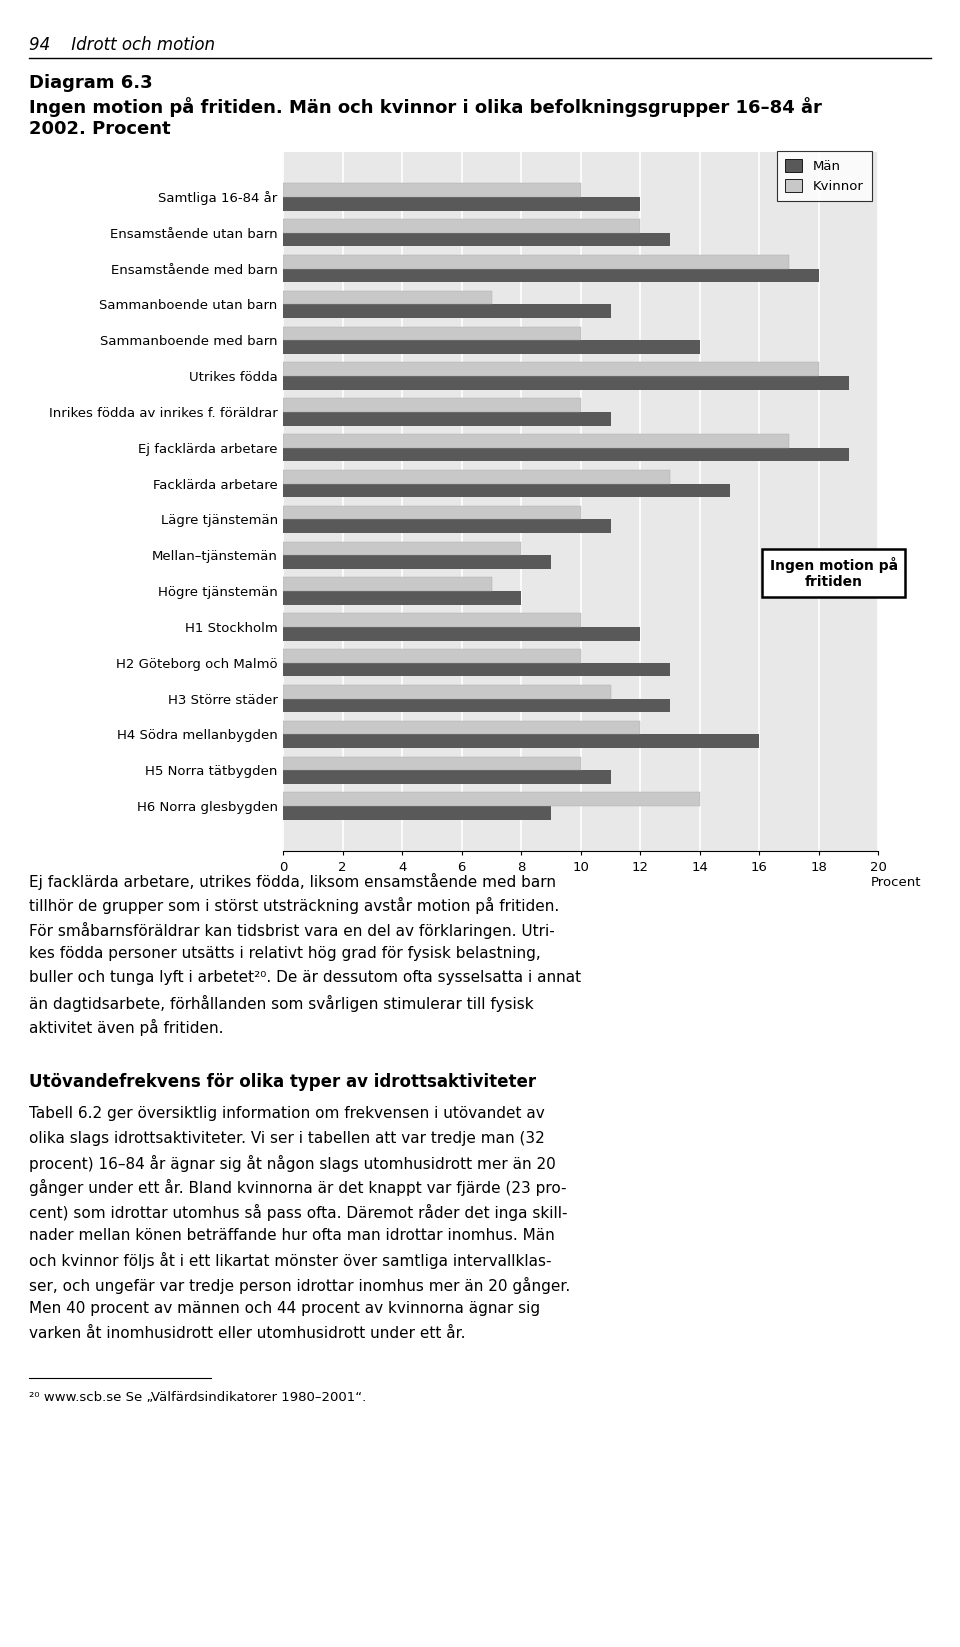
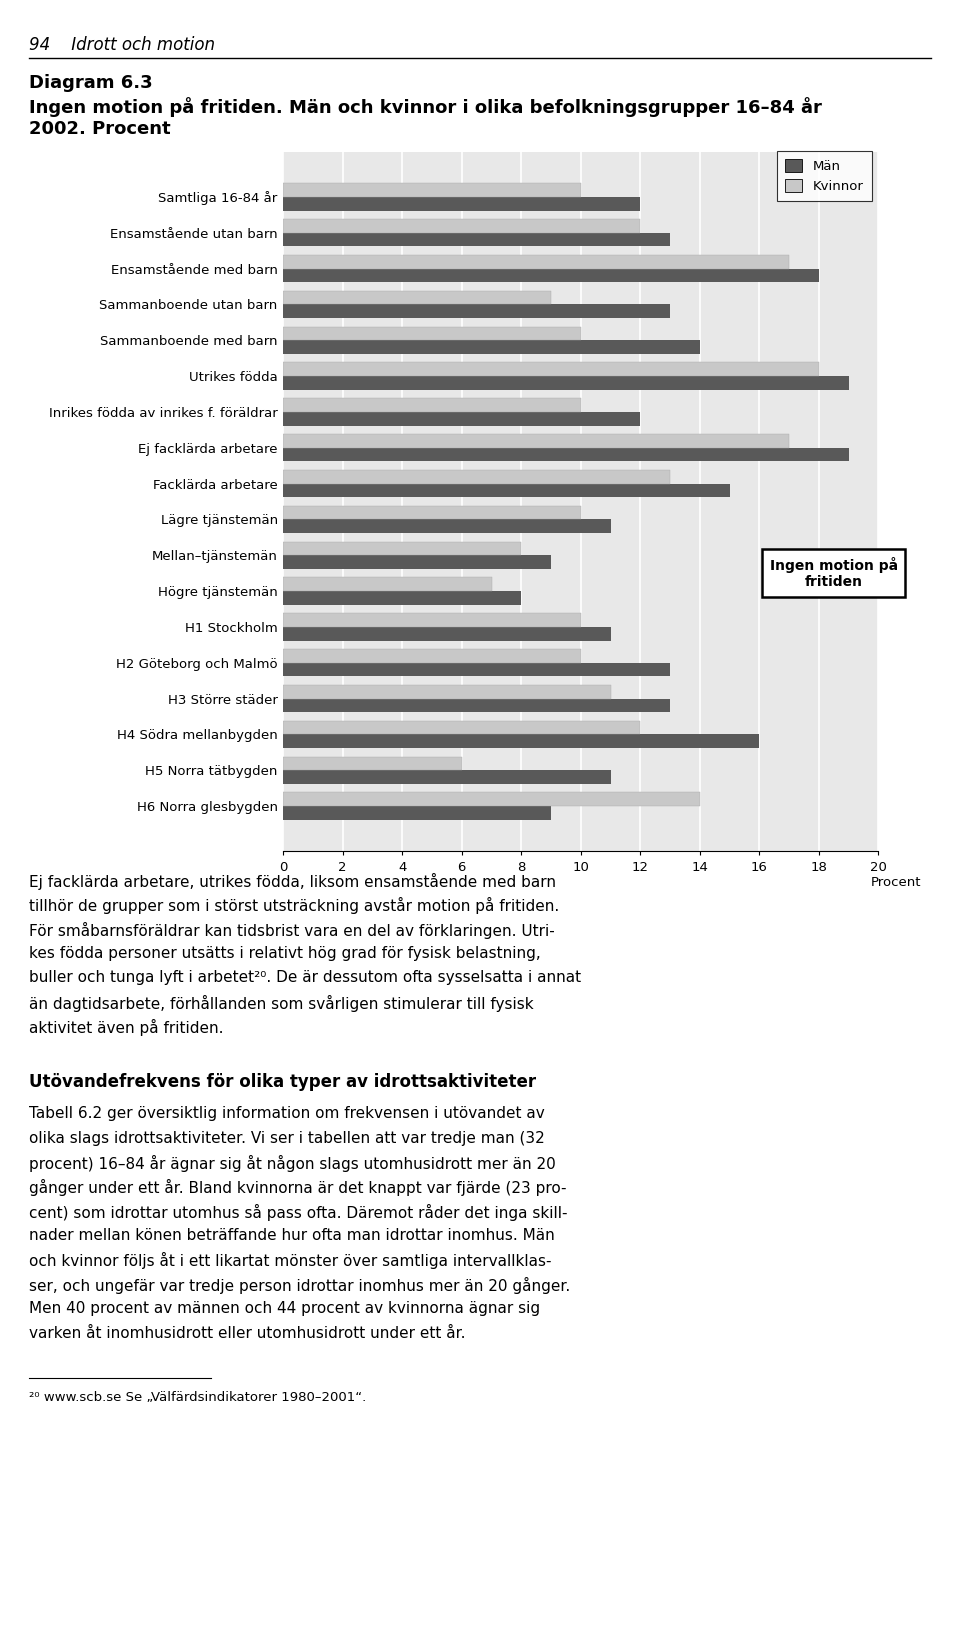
Kvinnor/Sammanboende utan barn: 7 -> 9
Män/Sammanboende utan barn: 11 -> 13
Män/Inrikes födda av inrikes f. föräldrar: 11 -> 12
Män/H1 Stockholm: 12 -> 11
Kvinnor/H5 Norra tätbygden: 10 -> 6
